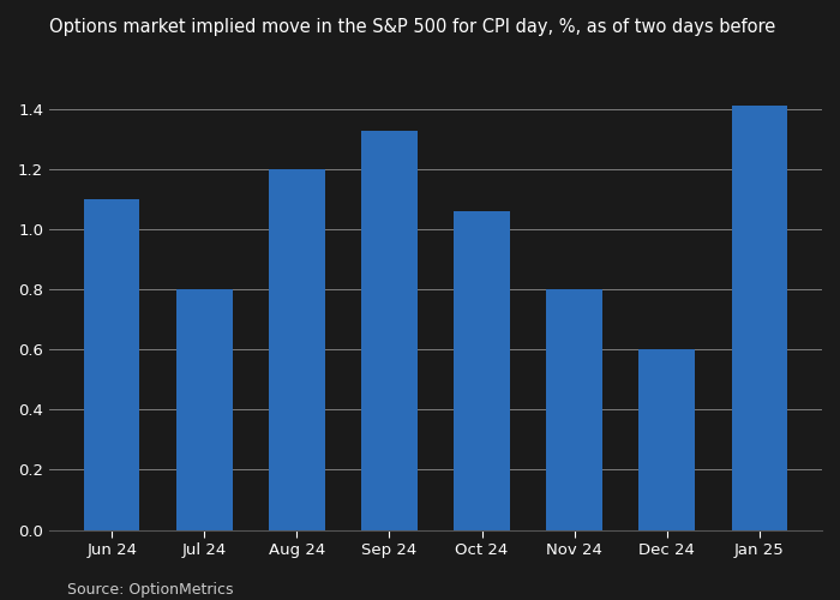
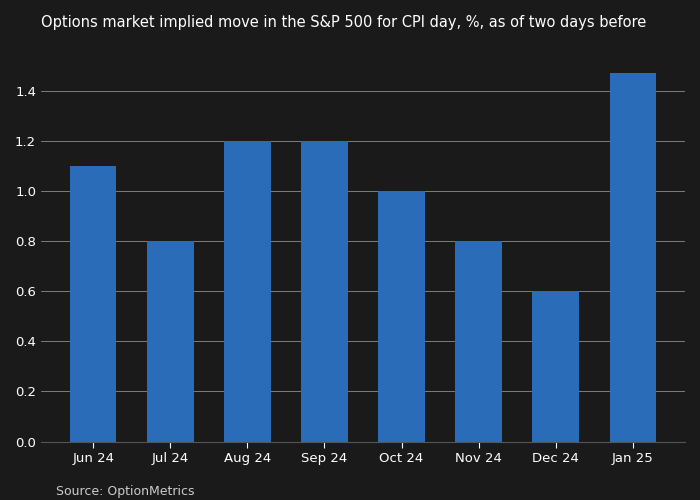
Sep 24: 1.33 -> 1.20
Oct 24: 1.06 -> 1.00
Jan 25: 1.41 -> 1.47
